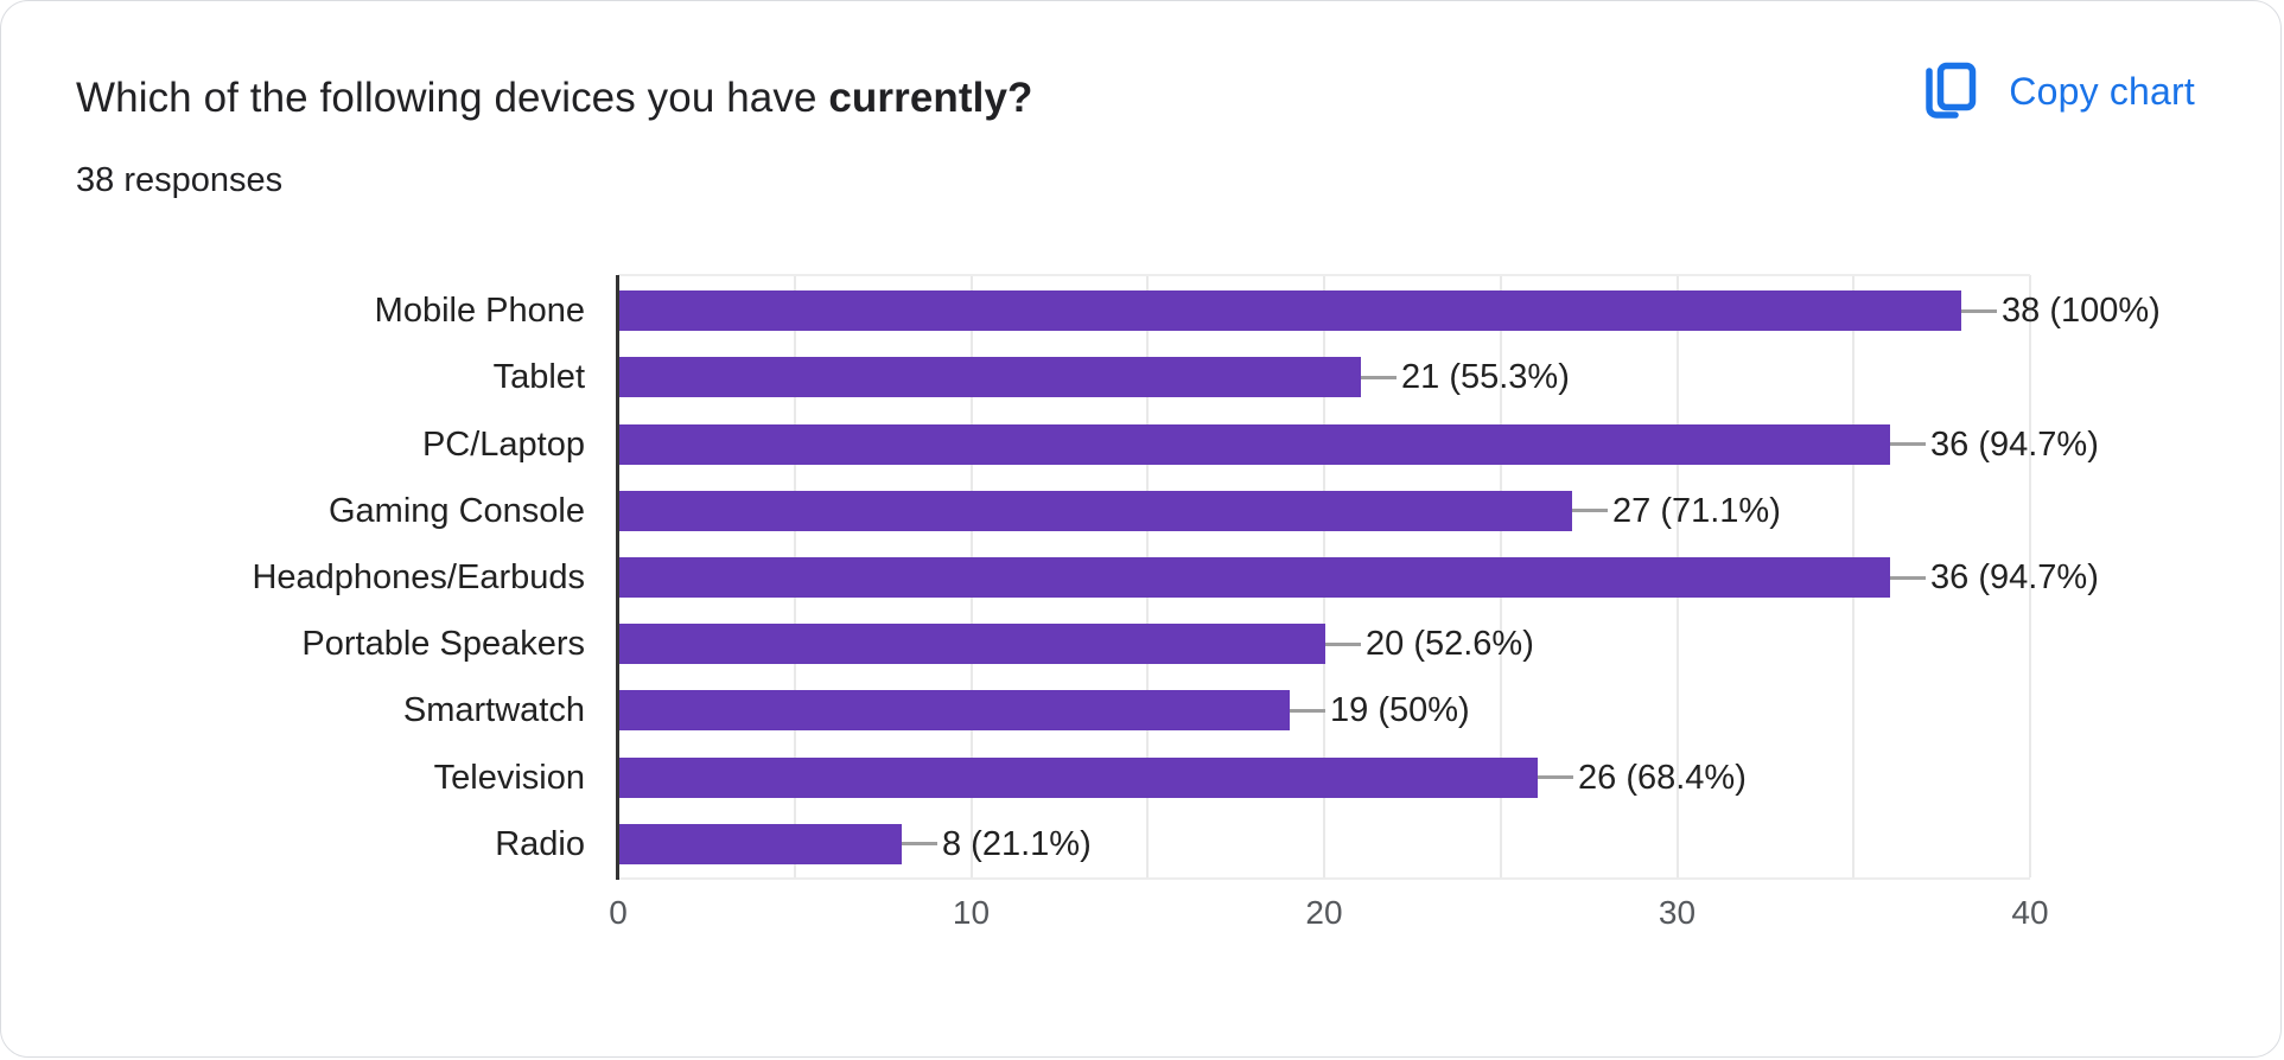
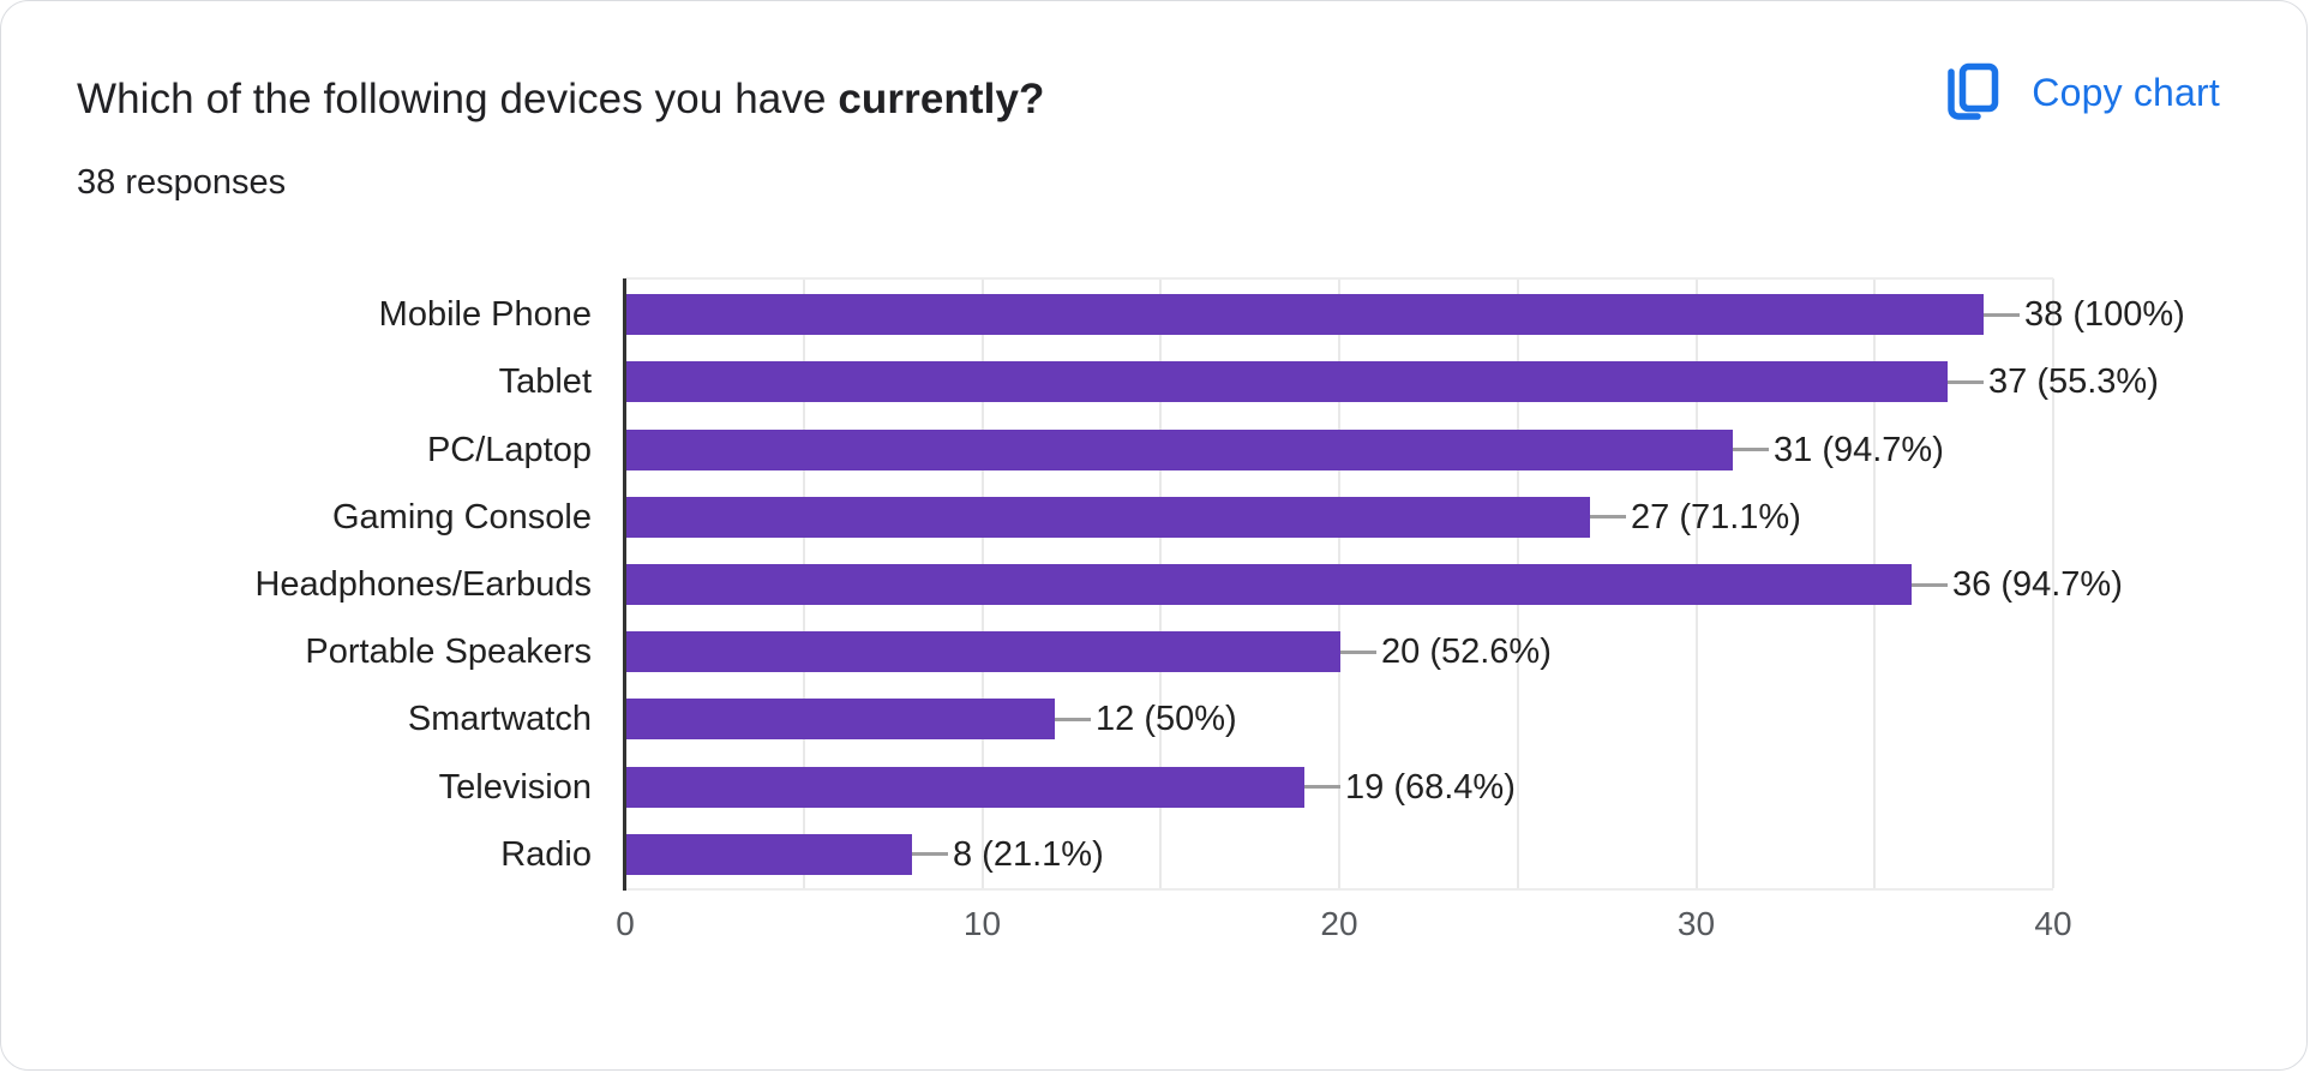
Tablet: 21 -> 37
PC/Laptop: 36 -> 31
Smartwatch: 19 -> 12
Television: 26 -> 19
